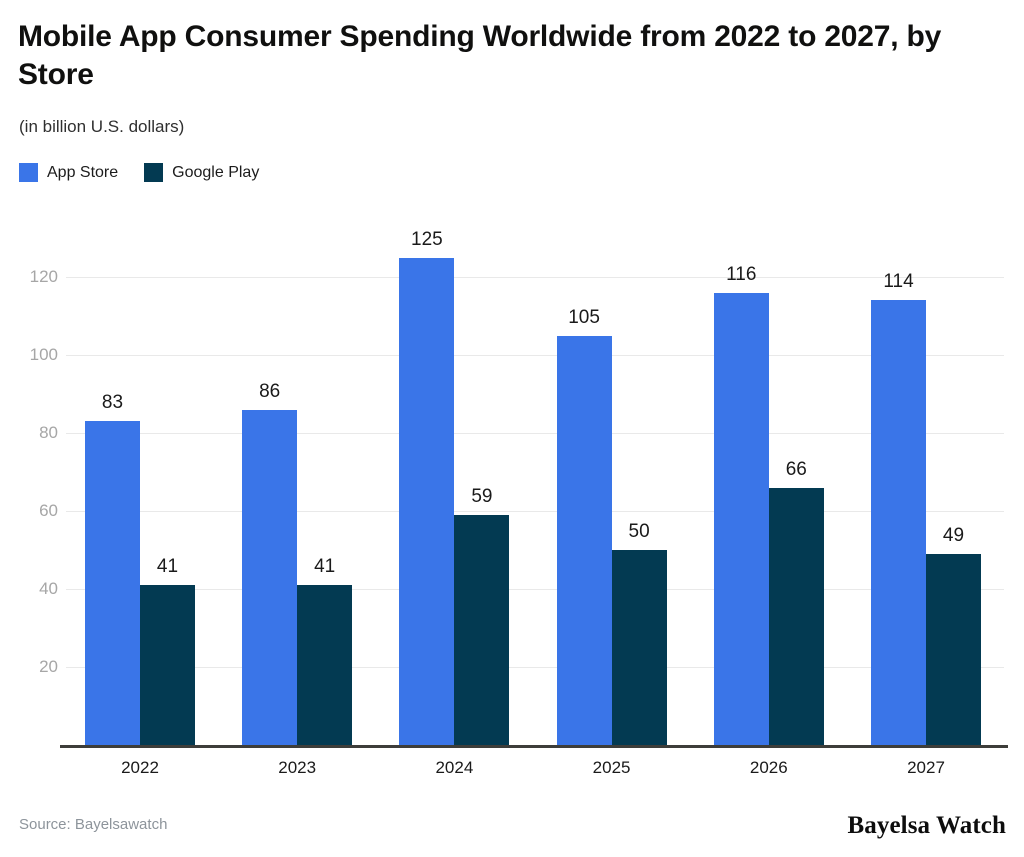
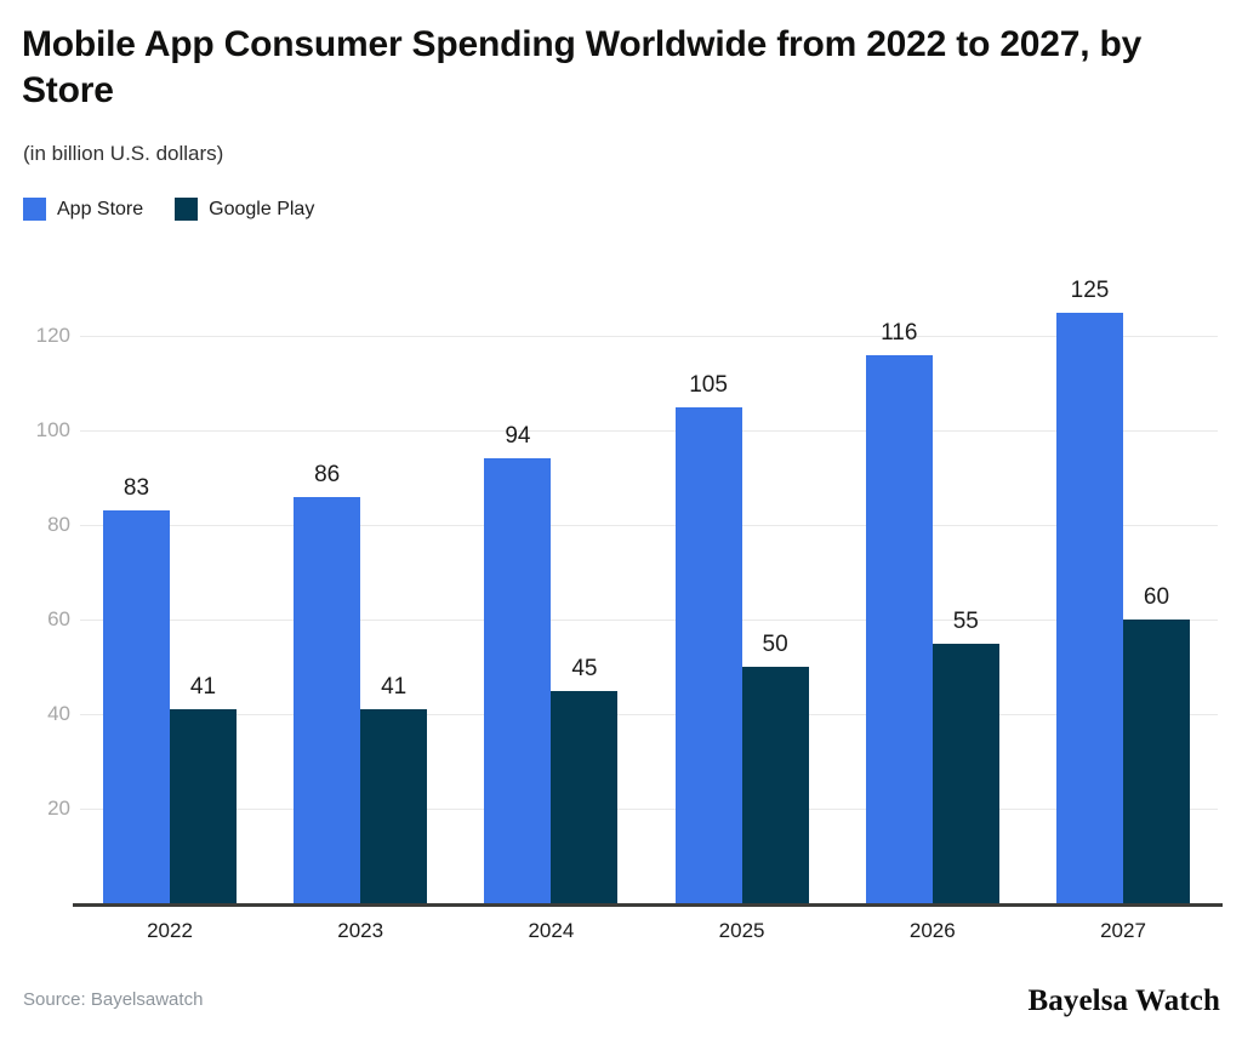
App Store/2024: 125 -> 94
Google Play/2024: 59 -> 45
Google Play/2026: 66 -> 55
App Store/2027: 114 -> 125
Google Play/2027: 49 -> 60
